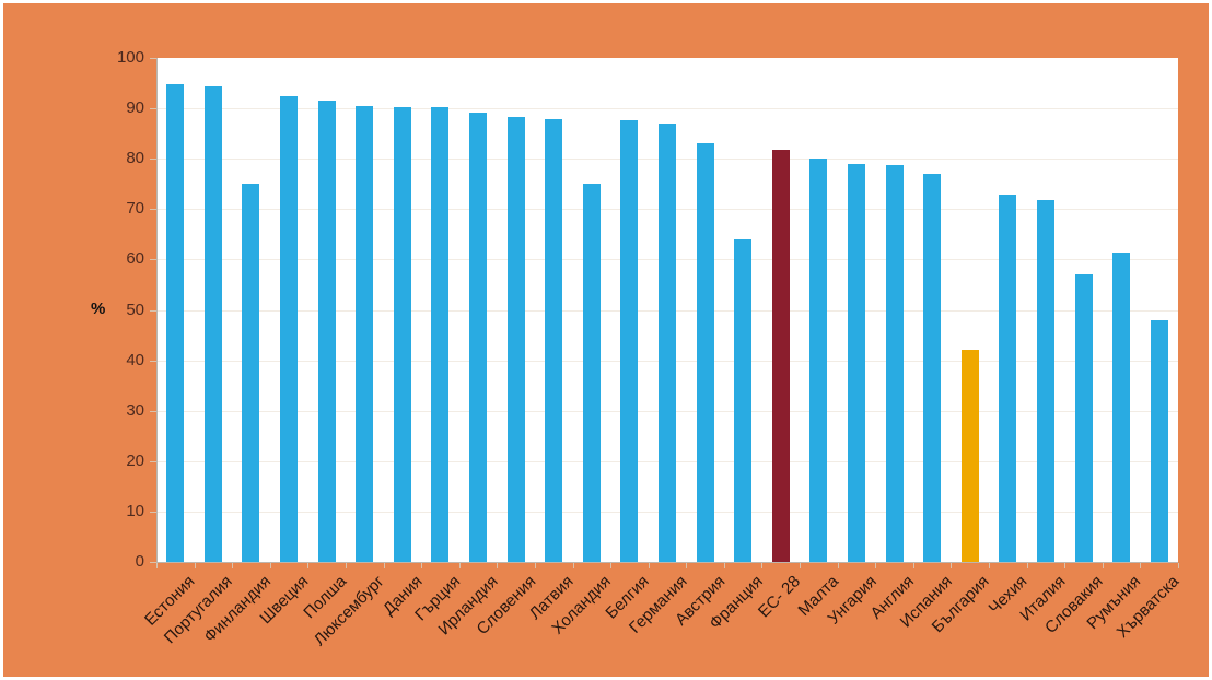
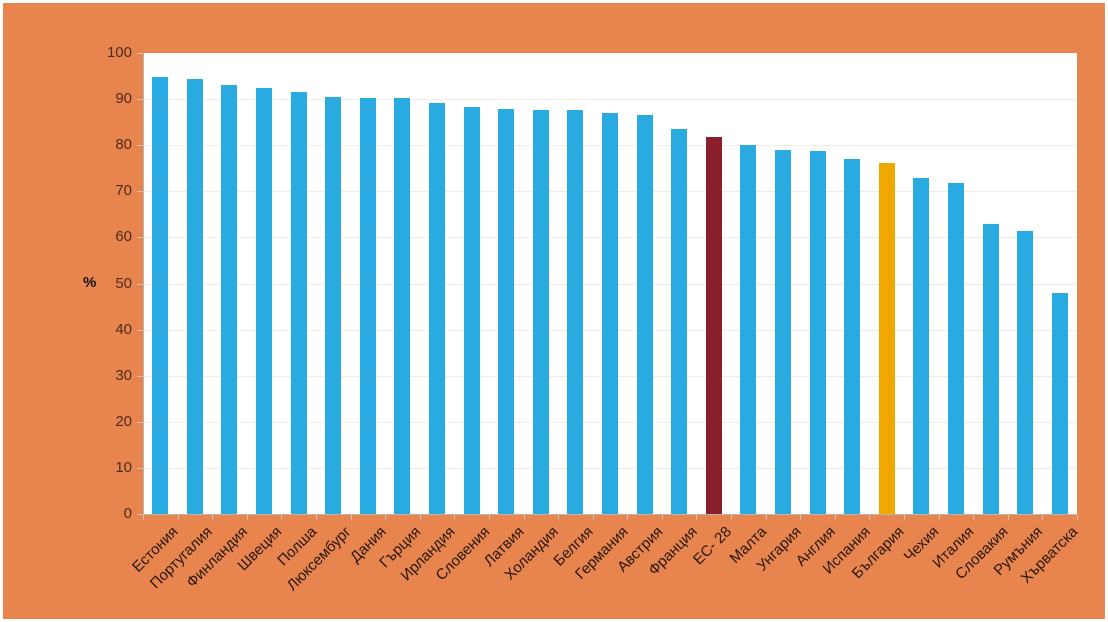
Финландия: 75 -> 93
Холандия: 75 -> 88
Австрия: 83 -> 87
Франция: 64 -> 84
България: 42 -> 76
Словакия: 57 -> 63
